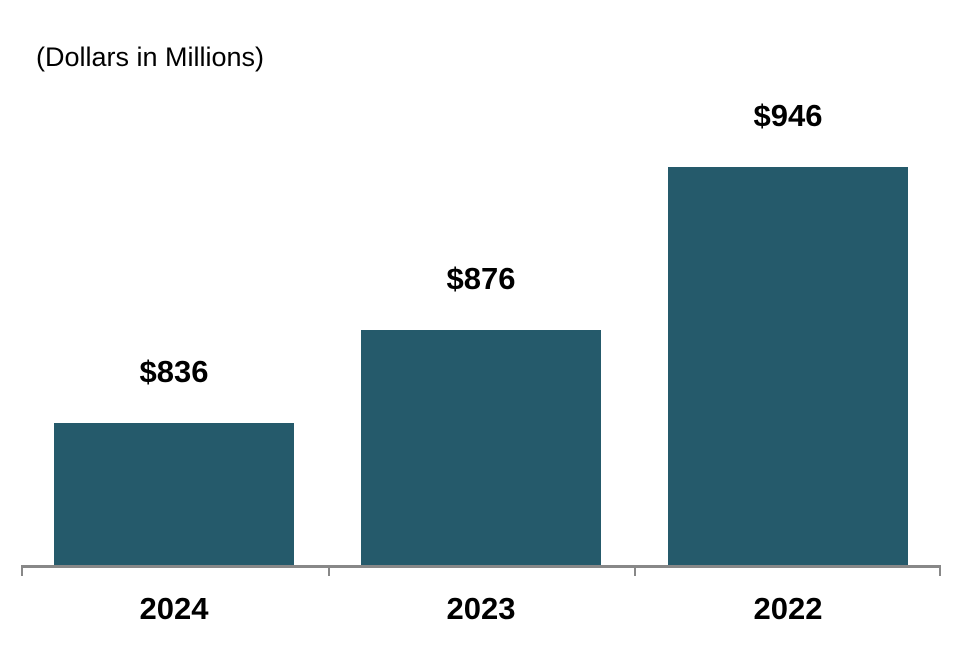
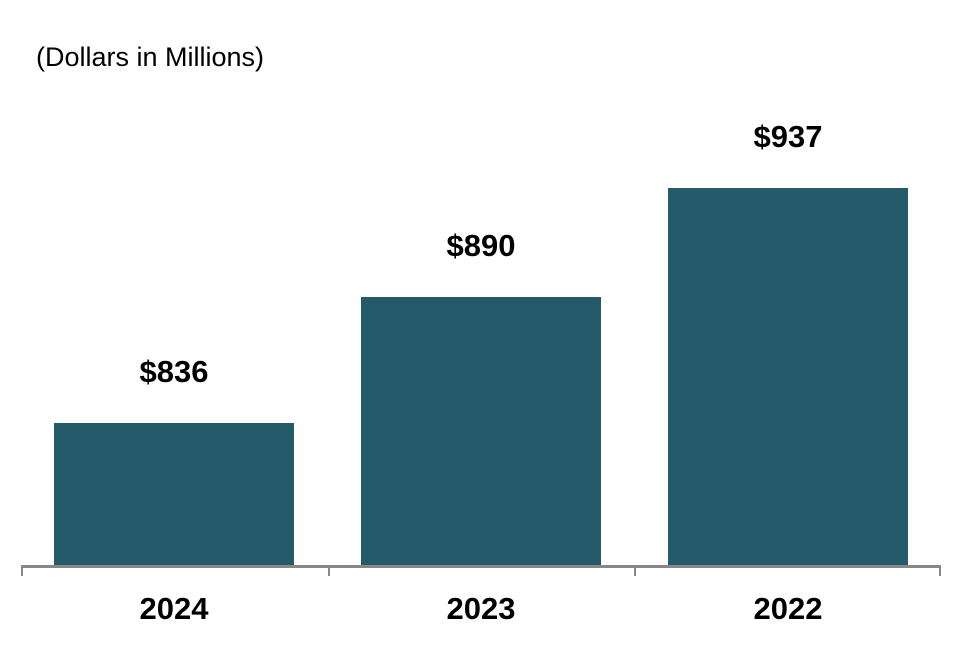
2023: $876 -> $890
2022: $946 -> $937
